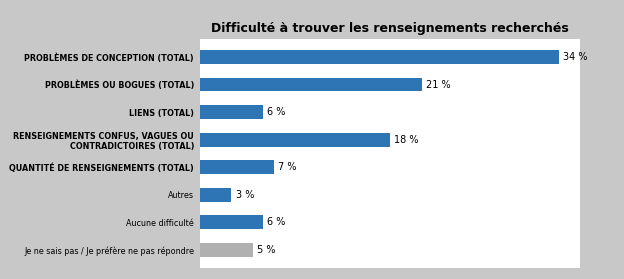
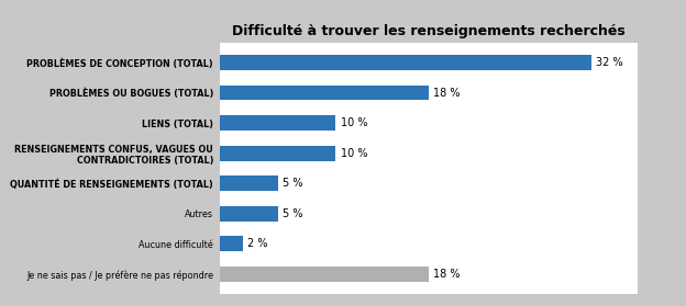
PROBLÈMES DE CONCEPTION (TOTAL): 34 -> 32
PROBLÈMES OU BOGUES (TOTAL): 21 -> 18
LIENS (TOTAL): 6 -> 10
RENSEIGNEMENTS CONFUS, VAGUES OU CONTRADICTOIRES (TOTAL): 18 -> 10
QUANTITÉ DE RENSEIGNEMENTS (TOTAL): 7 -> 5
Autres: 3 -> 5
Aucune difficulté: 6 -> 2
Je ne sais pas / Je préfère ne pas répondre: 5 -> 18
